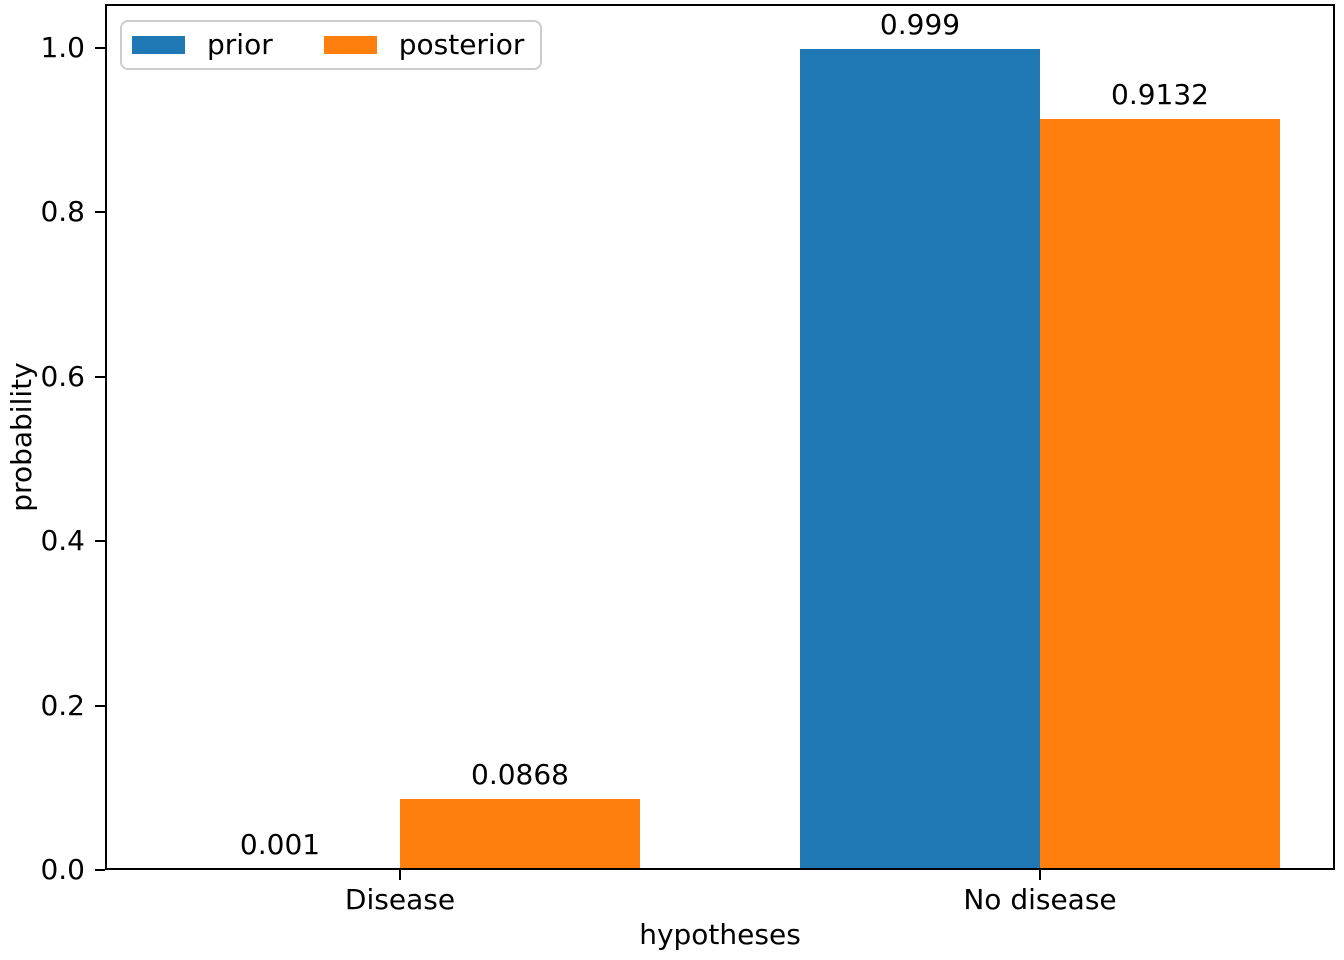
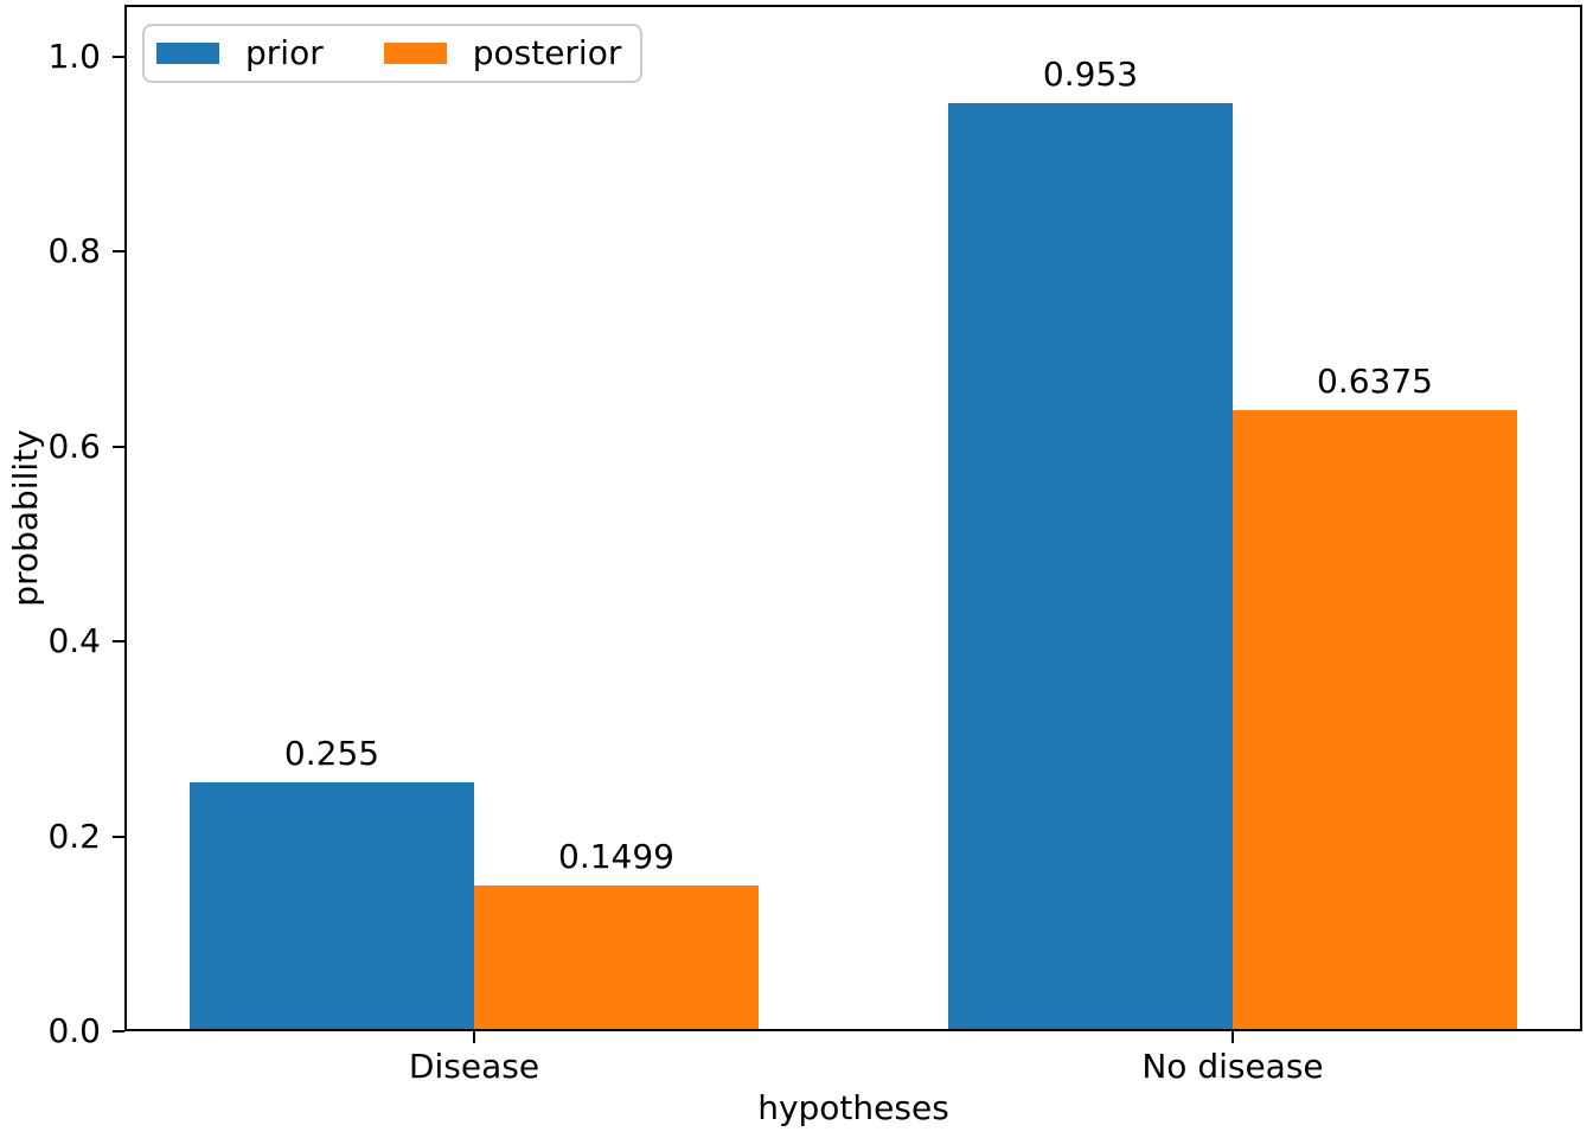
prior/Disease: 0.001 -> 0.255
posterior/Disease: 0.0868 -> 0.1499
prior/No disease: 0.999 -> 0.953
posterior/No disease: 0.9132 -> 0.6375
